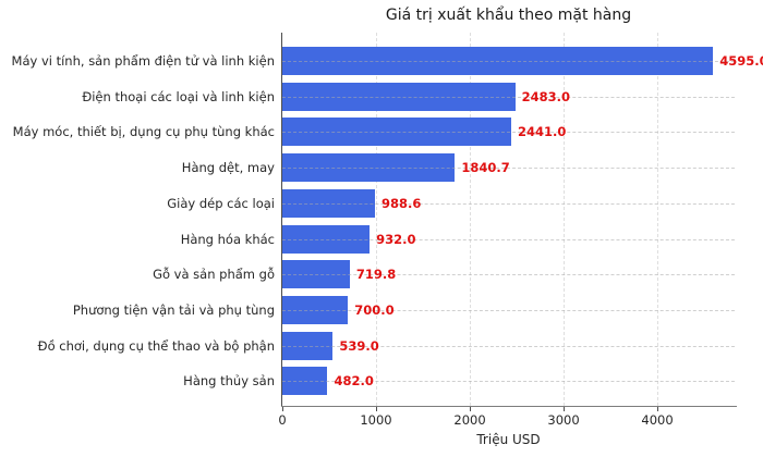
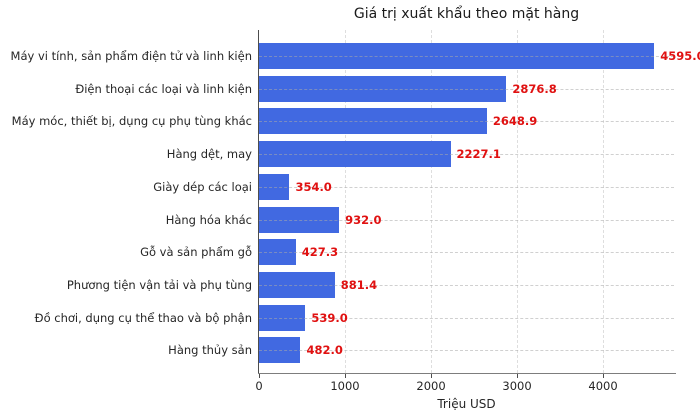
Điện thoại các loại và linh kiện: 2483.0 -> 2876.8
Máy móc, thiết bị, dụng cụ phụ tùng khác: 2441.0 -> 2648.9
Hàng dệt, may: 1840.7 -> 2227.1
Giày dép các loại: 988.6 -> 354.0
Gỗ và sản phẩm gỗ: 719.8 -> 427.3
Phương tiện vận tải và phụ tùng: 700.0 -> 881.4
